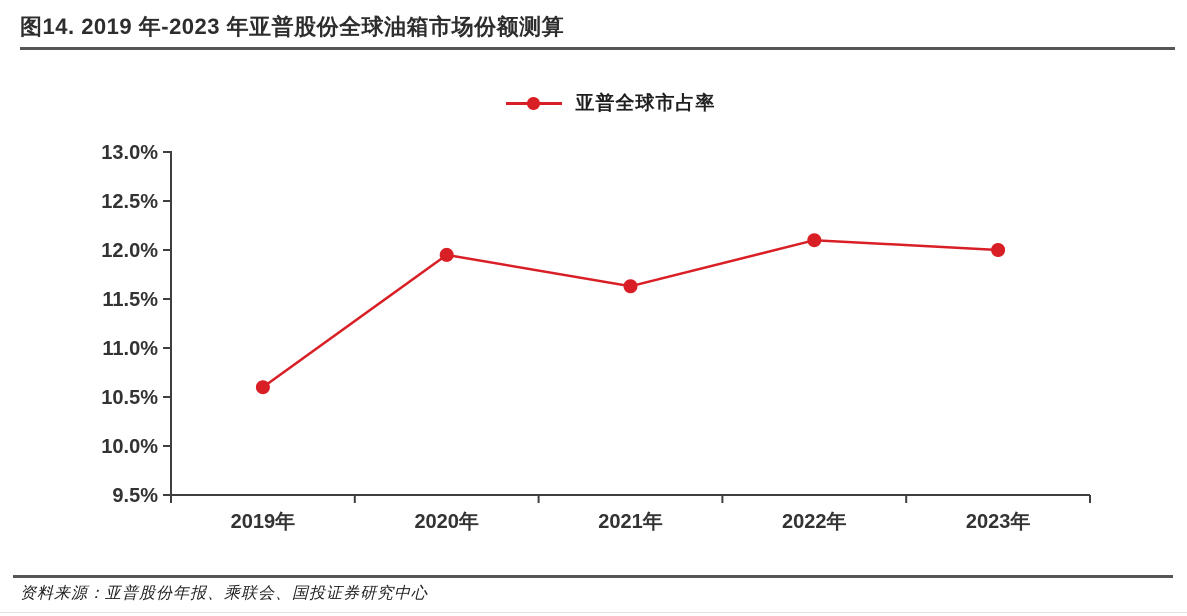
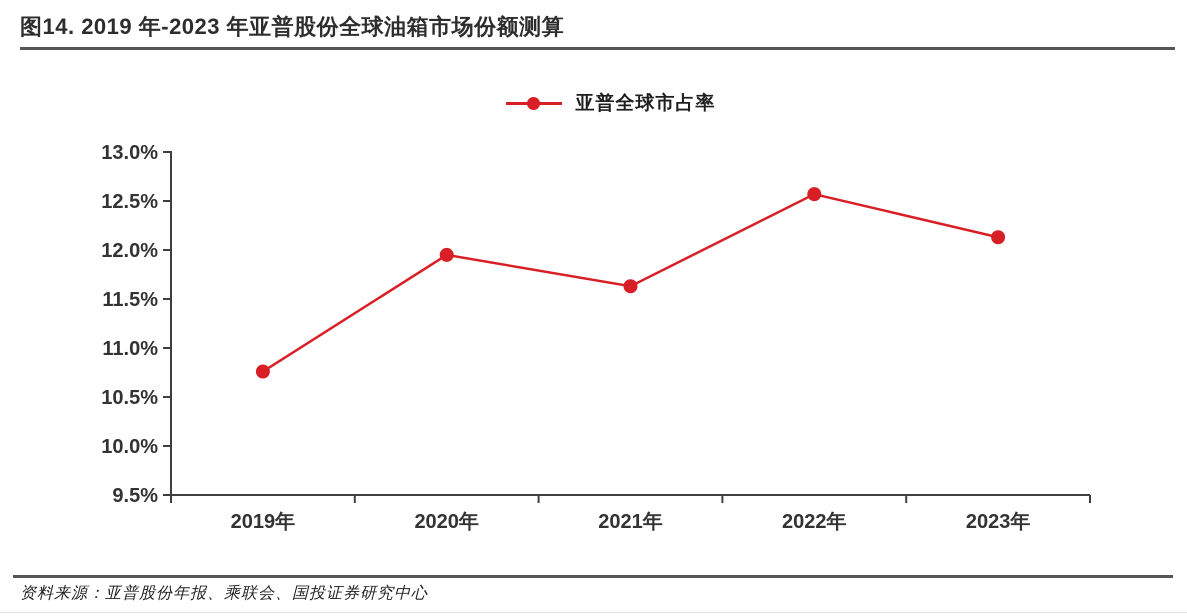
2019年: 10.6% -> 10.8%
2022年: 12.1% -> 12.6%
2023年: 12.0% -> 12.1%
